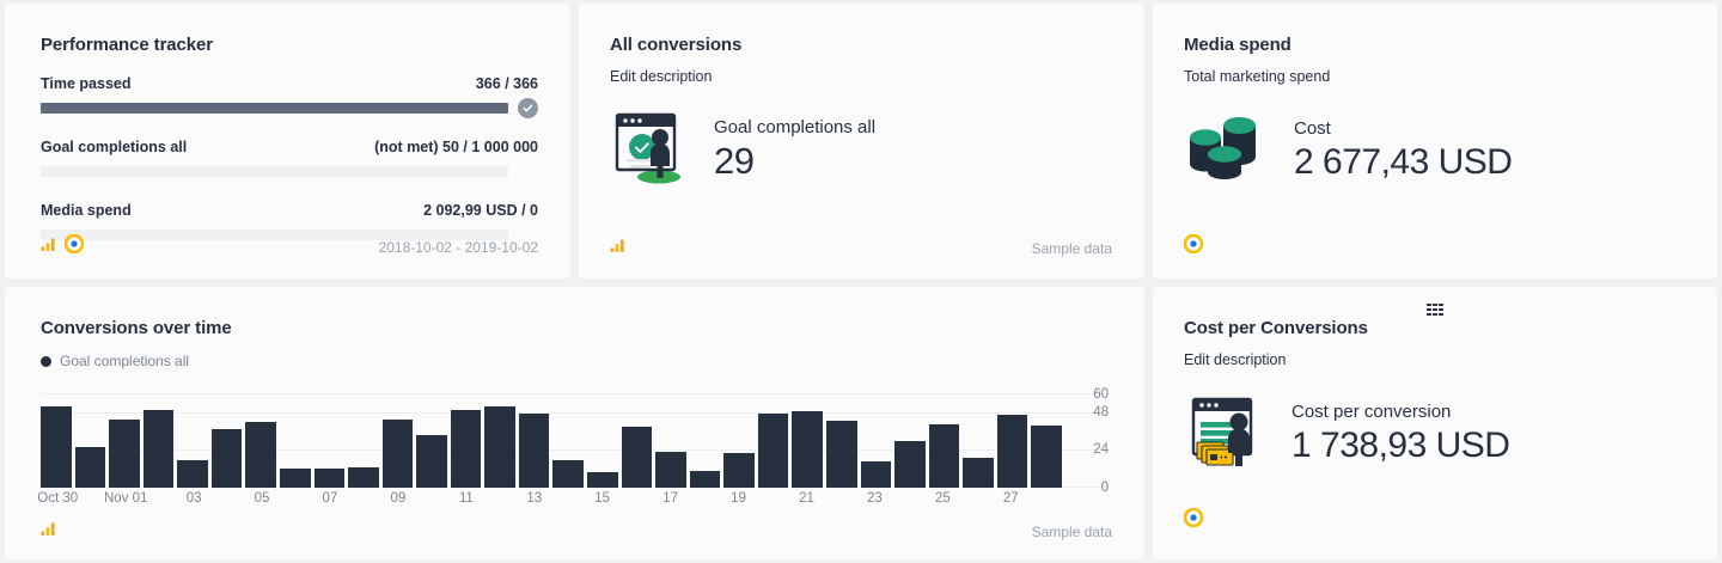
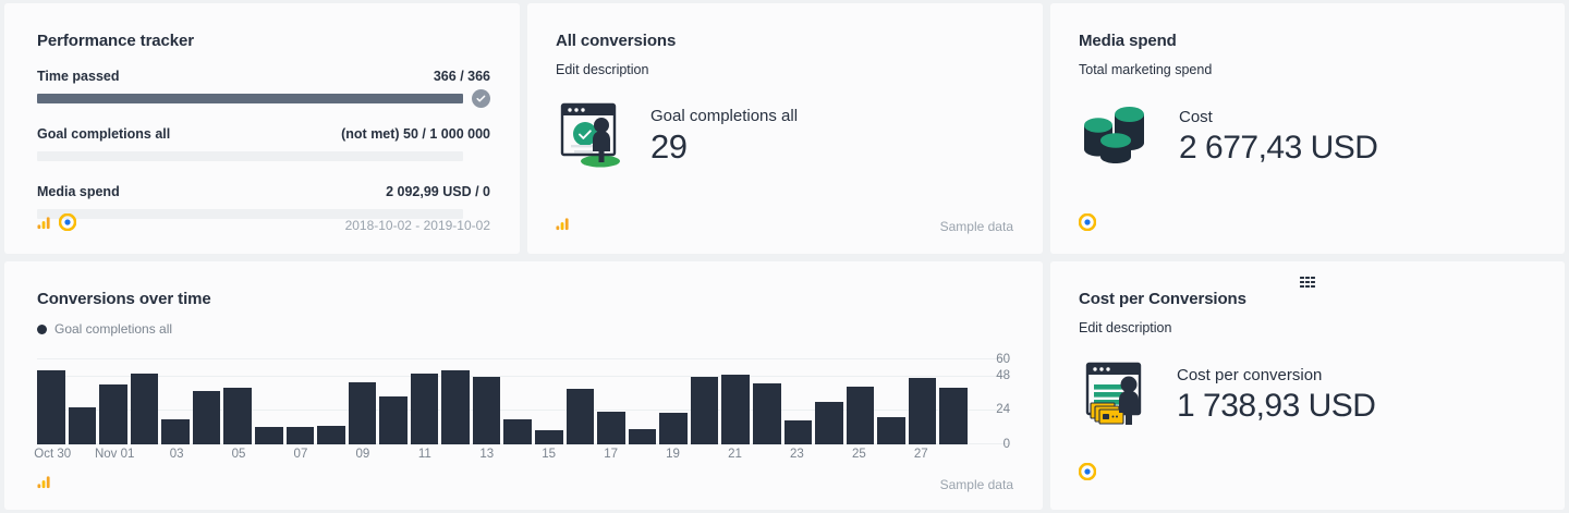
Nov 01: 44 -> 42
05: 42 -> 40
